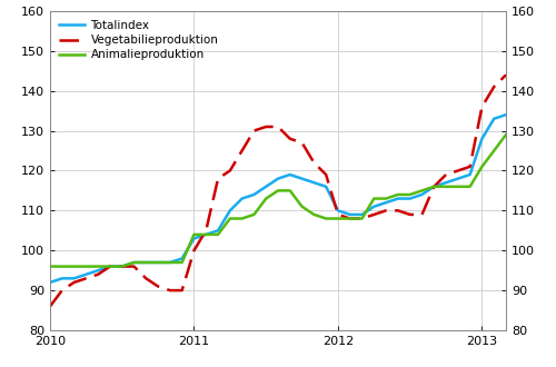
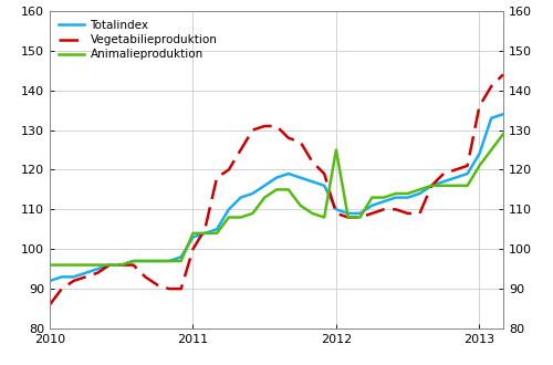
Animalieproduktion/2012: 108 -> 125
Totalindex/2013: 128 -> 124
